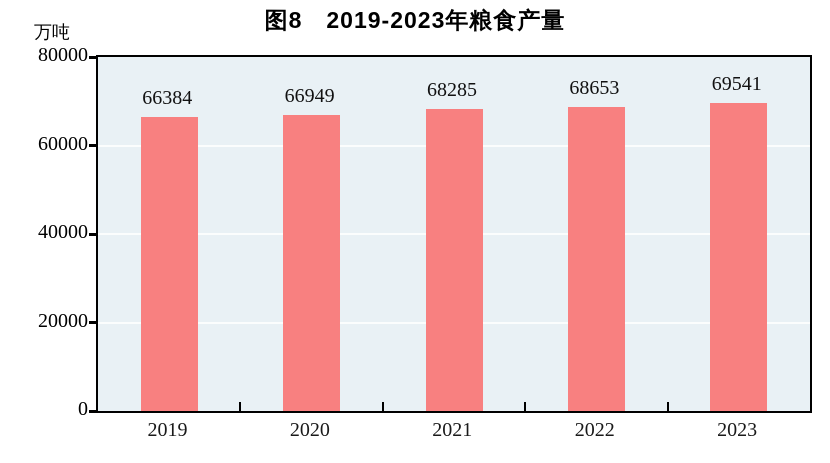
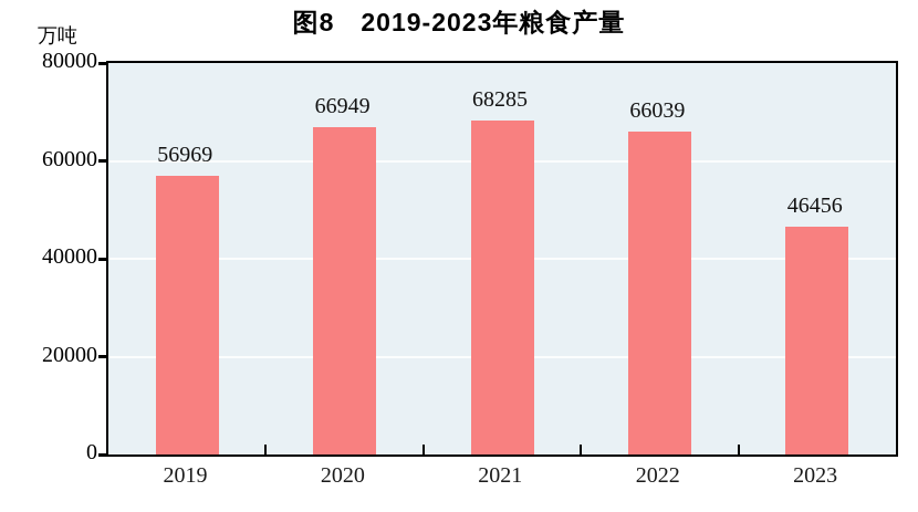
2019: 66384 -> 56969
2022: 68653 -> 66039
2023: 69541 -> 46456
